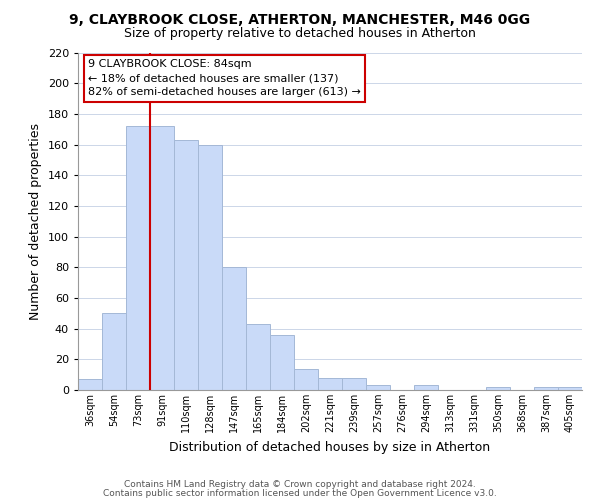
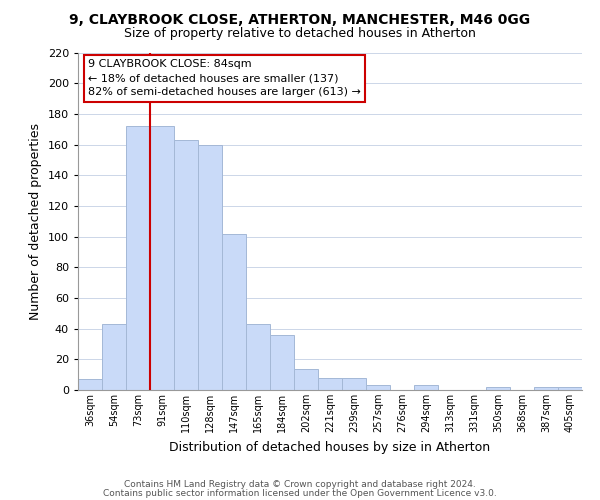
54sqm: 50 -> 43
147sqm: 80 -> 102
